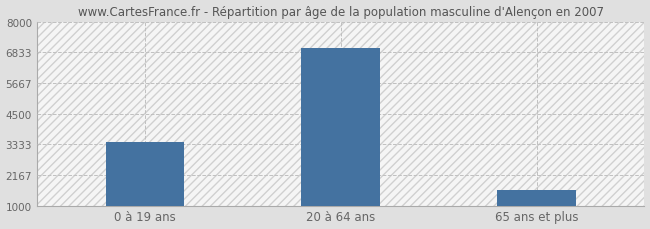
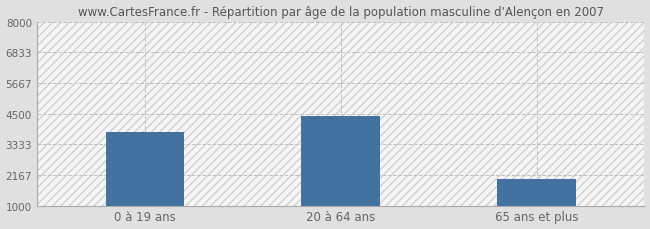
0 à 19 ans: 3400 -> 3800
20 à 64 ans: 7000 -> 4400
65 ans et plus: 1600 -> 2000
